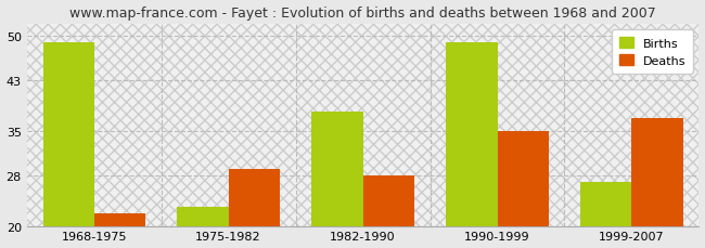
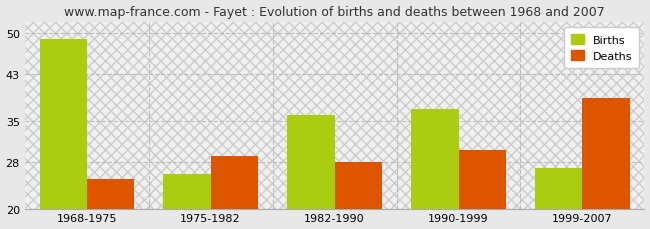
Deaths/1968-1975: 22 -> 25
Births/1975-1982: 23 -> 26
Births/1982-1990: 38 -> 36
Births/1990-1999: 49 -> 37
Deaths/1990-1999: 35 -> 30
Deaths/1999-2007: 37 -> 39
